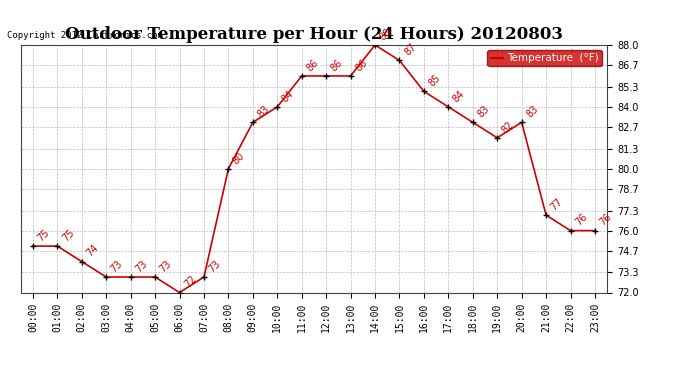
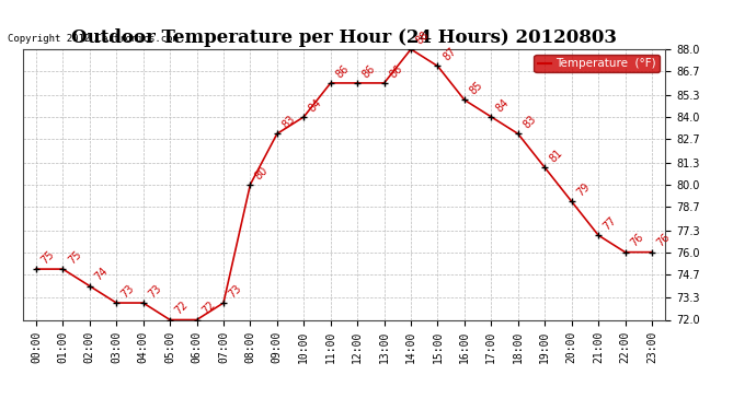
05:00: 73 -> 72
19:00: 82 -> 81
20:00: 83 -> 79
